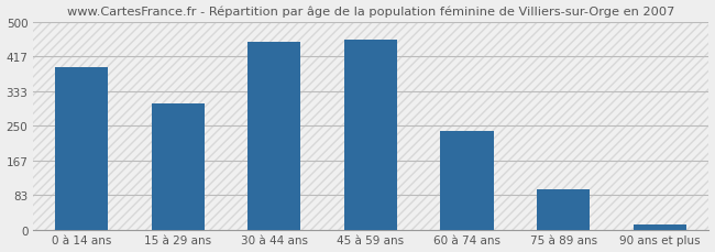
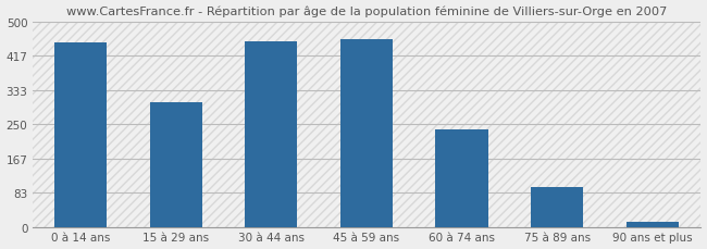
0 à 14 ans: 390 -> 450
